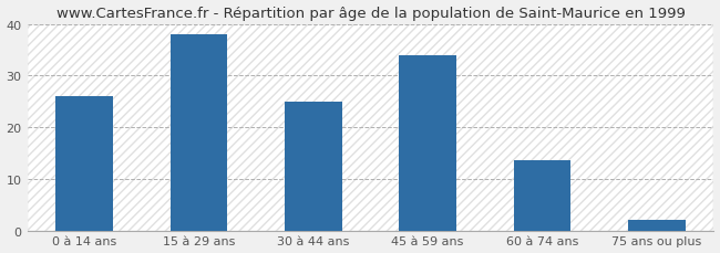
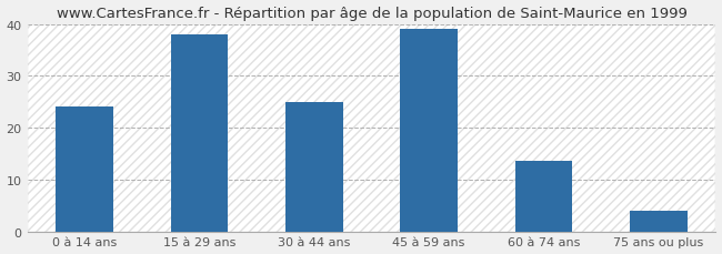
0 à 14 ans: 26.0 -> 24.0
45 à 59 ans: 34.0 -> 39.0
75 ans ou plus: 2.0 -> 4.0
